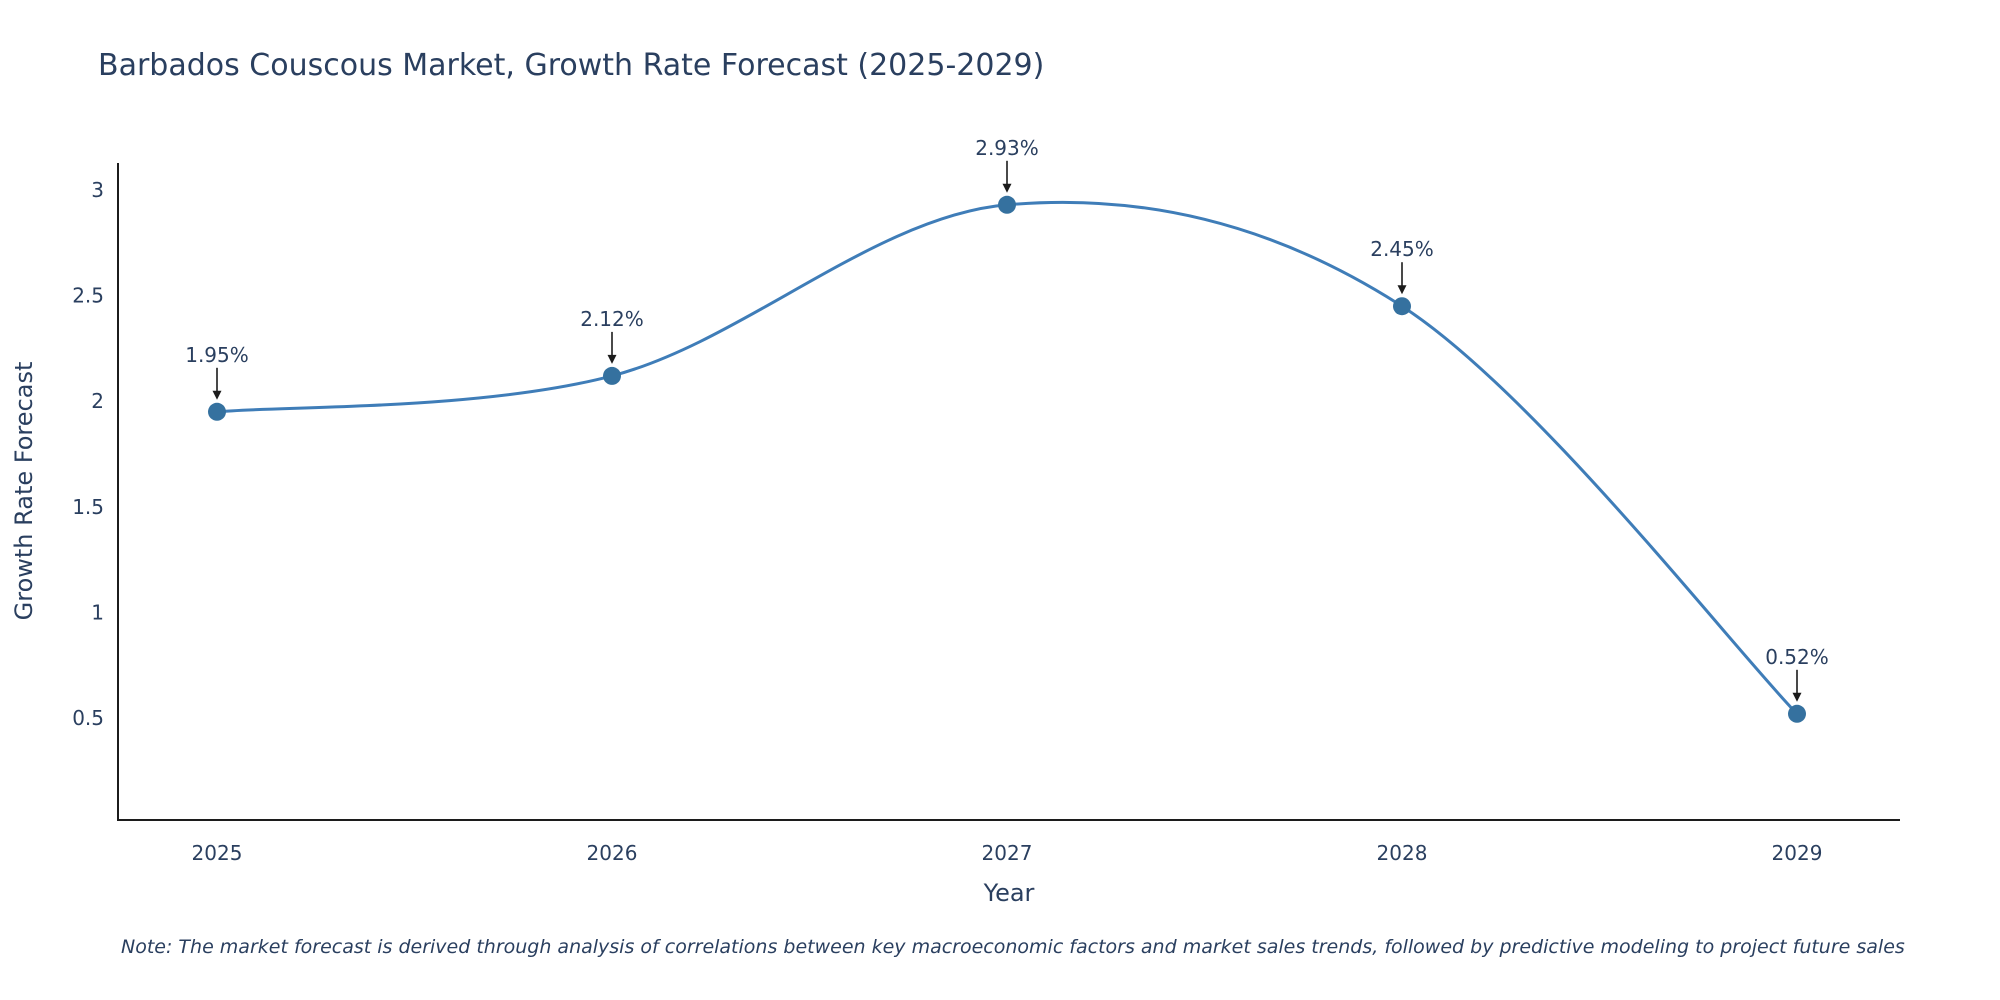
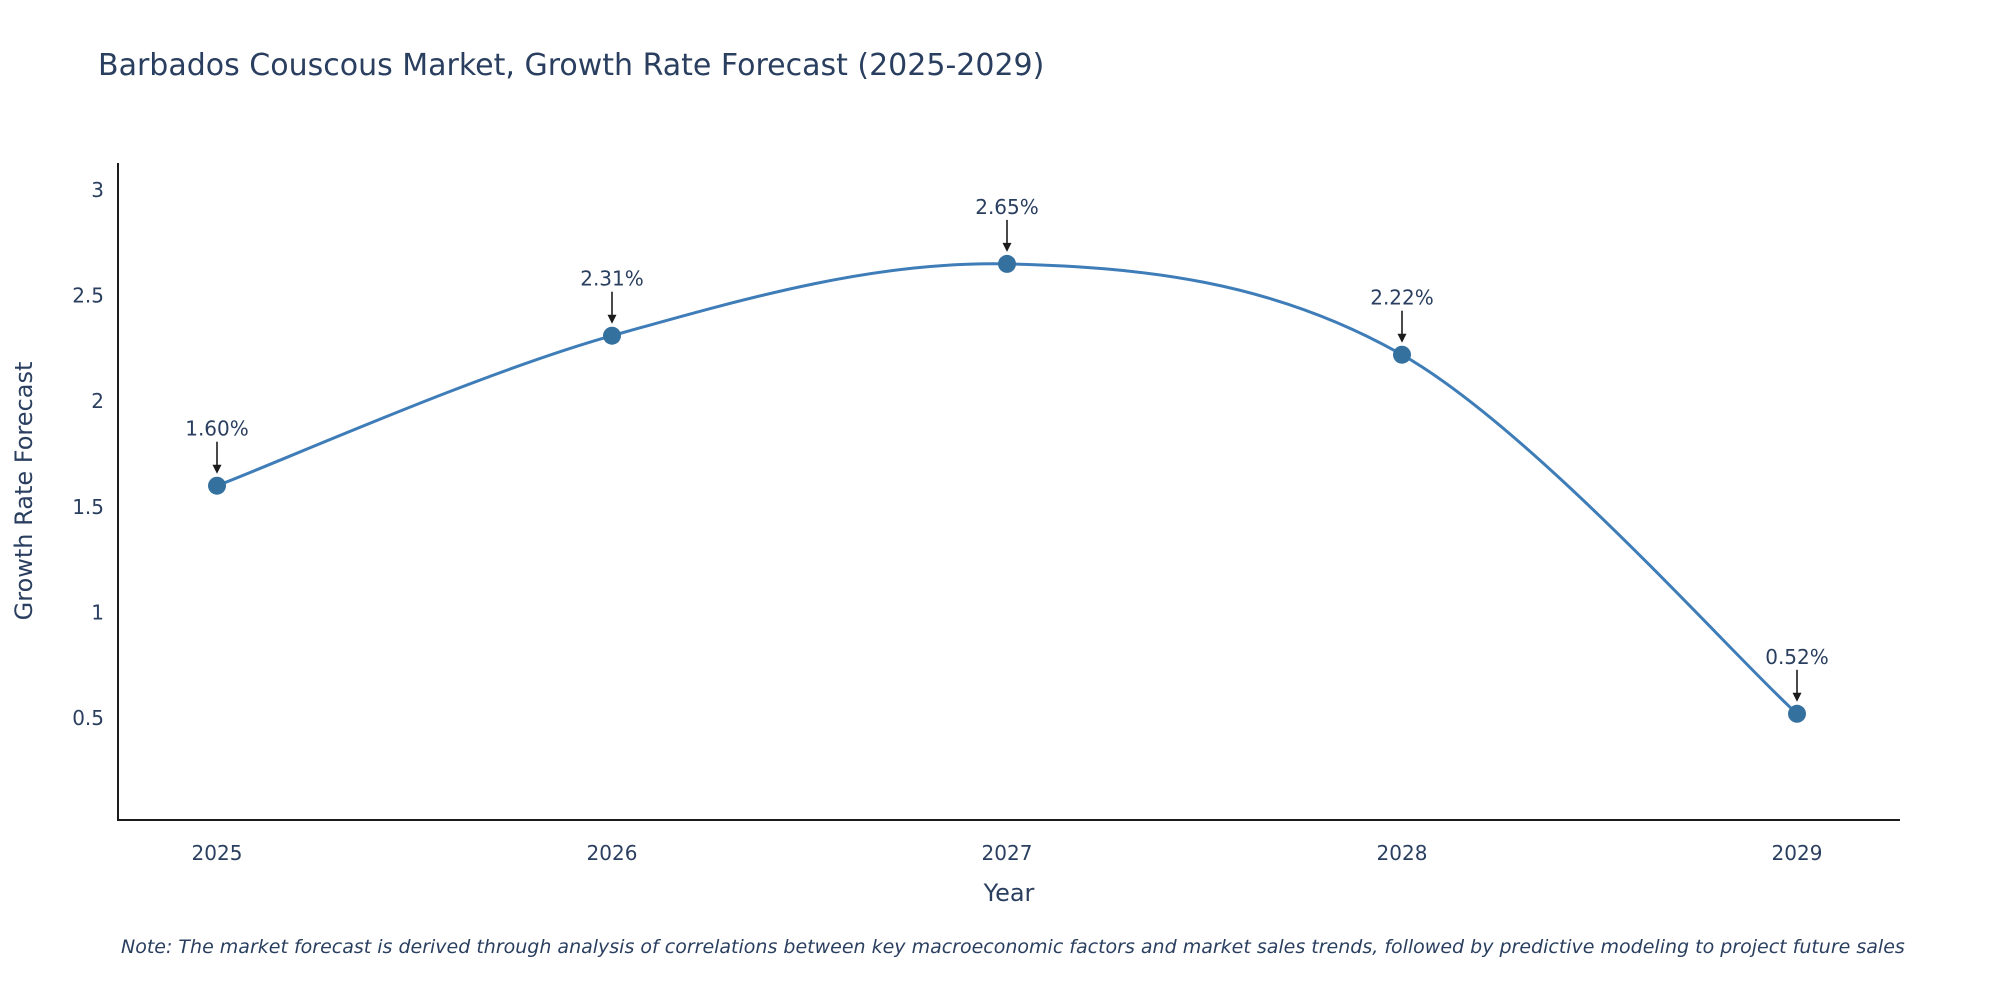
2025: 1.95% -> 1.60%
2026: 2.12% -> 2.31%
2027: 2.93% -> 2.65%
2028: 2.45% -> 2.22%
